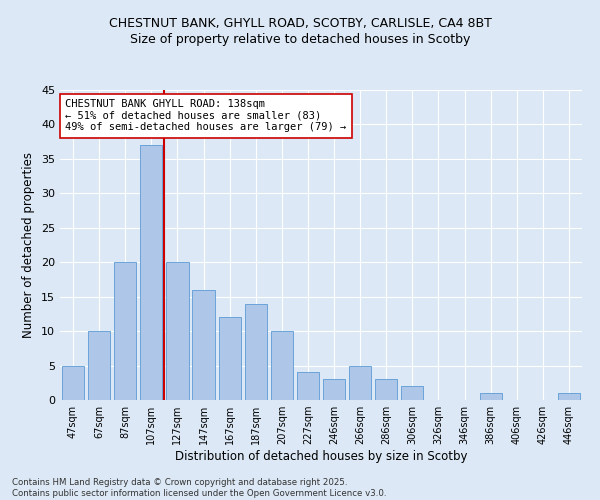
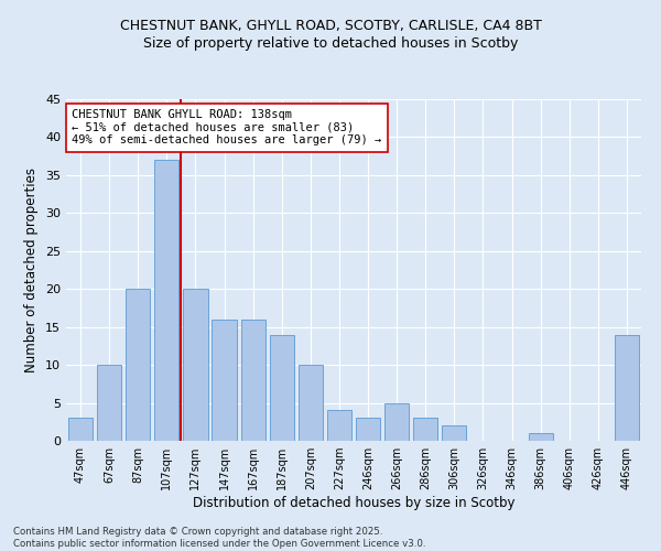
47sqm: 5 -> 3
167sqm: 12 -> 16
446sqm: 1 -> 14
